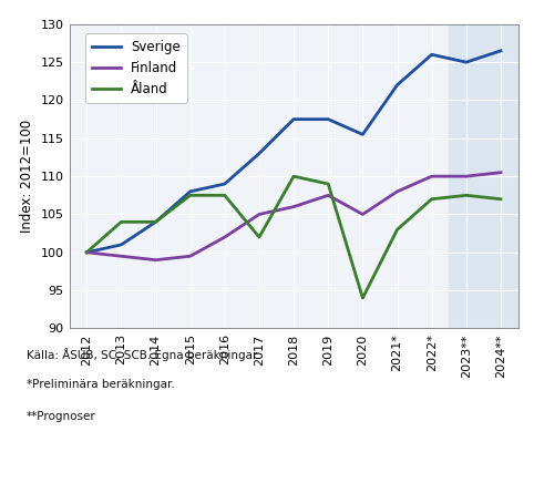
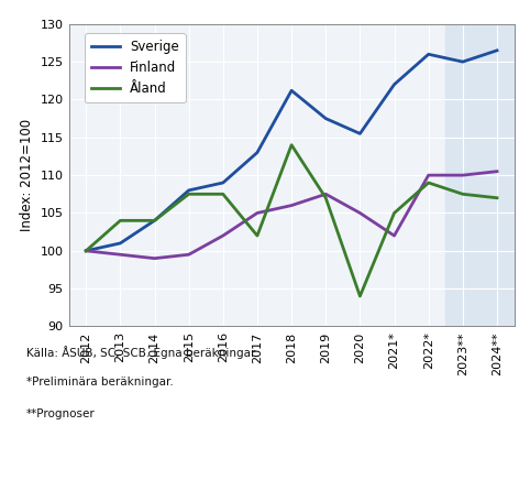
Sverige/2018: 117.5 -> 121.2
Åland/2018: 110.0 -> 114.0
Åland/2019: 109.0 -> 107.0
Finland/2021*: 108.0 -> 102.0
Åland/2021*: 103.0 -> 105.0
Åland/2022*: 107.0 -> 109.0
